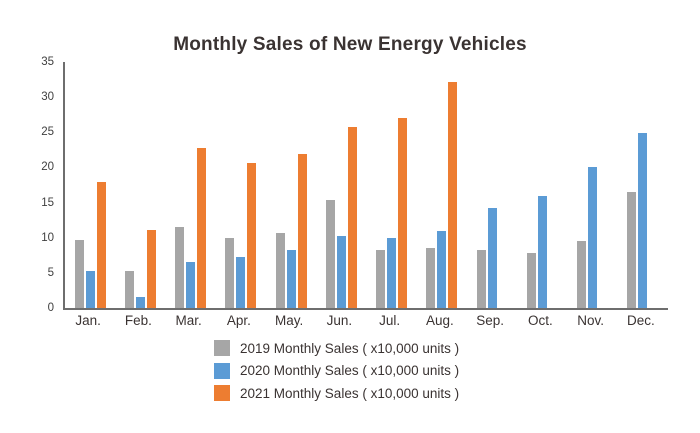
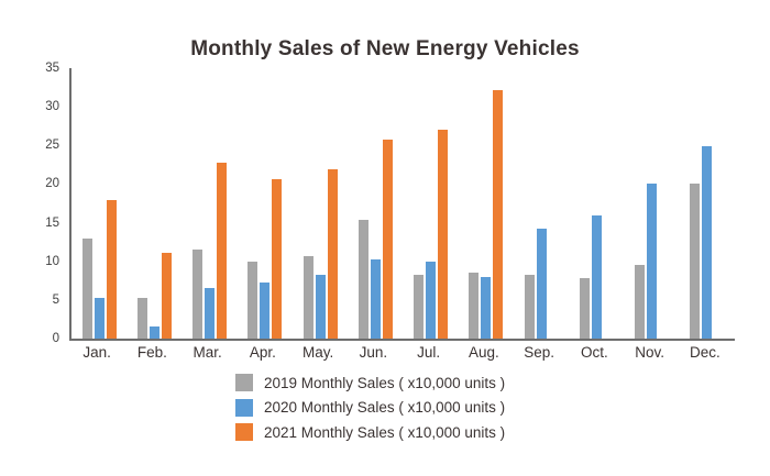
2019 Monthly Sales ( x10,000 units )/Jan.: 10 -> 13
2020 Monthly Sales ( x10,000 units )/Aug.: 11 -> 8
2019 Monthly Sales ( x10,000 units )/Dec.: 16 -> 20
